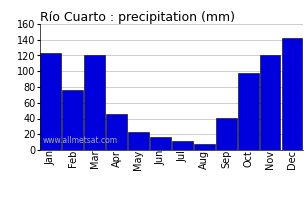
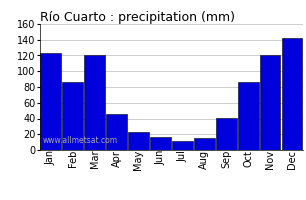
Feb: 76 -> 86
Aug: 8 -> 15
Oct: 98 -> 86
